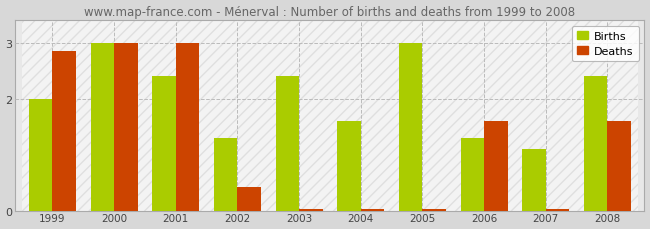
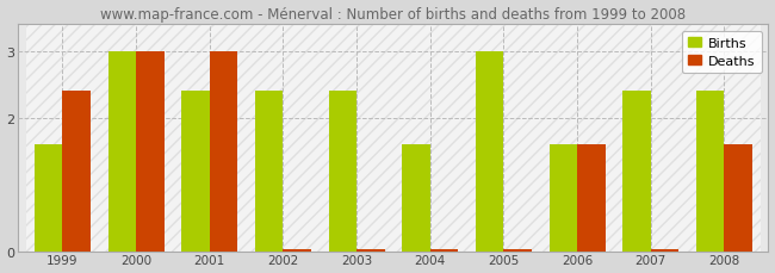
Births/1999: 2.0 -> 1.6
Deaths/1999: 2.84 -> 2.40
Births/2002: 1.3 -> 2.4
Deaths/2002: 0.42 -> 0.03
Births/2006: 1.3 -> 1.6
Births/2007: 1.1 -> 2.4
